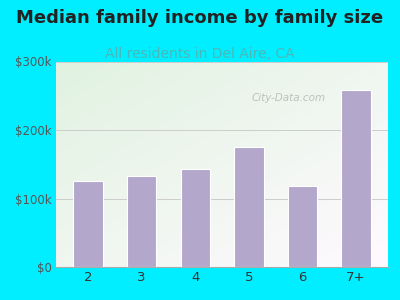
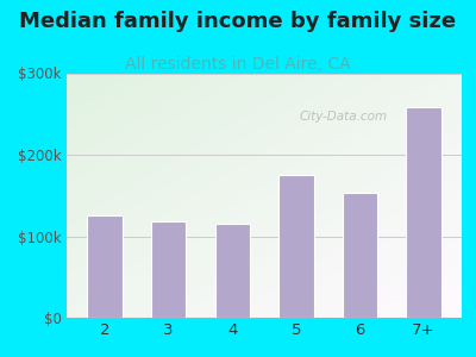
3: $133k -> $118k
4: $143k -> $116k
6: $118k -> $154k
